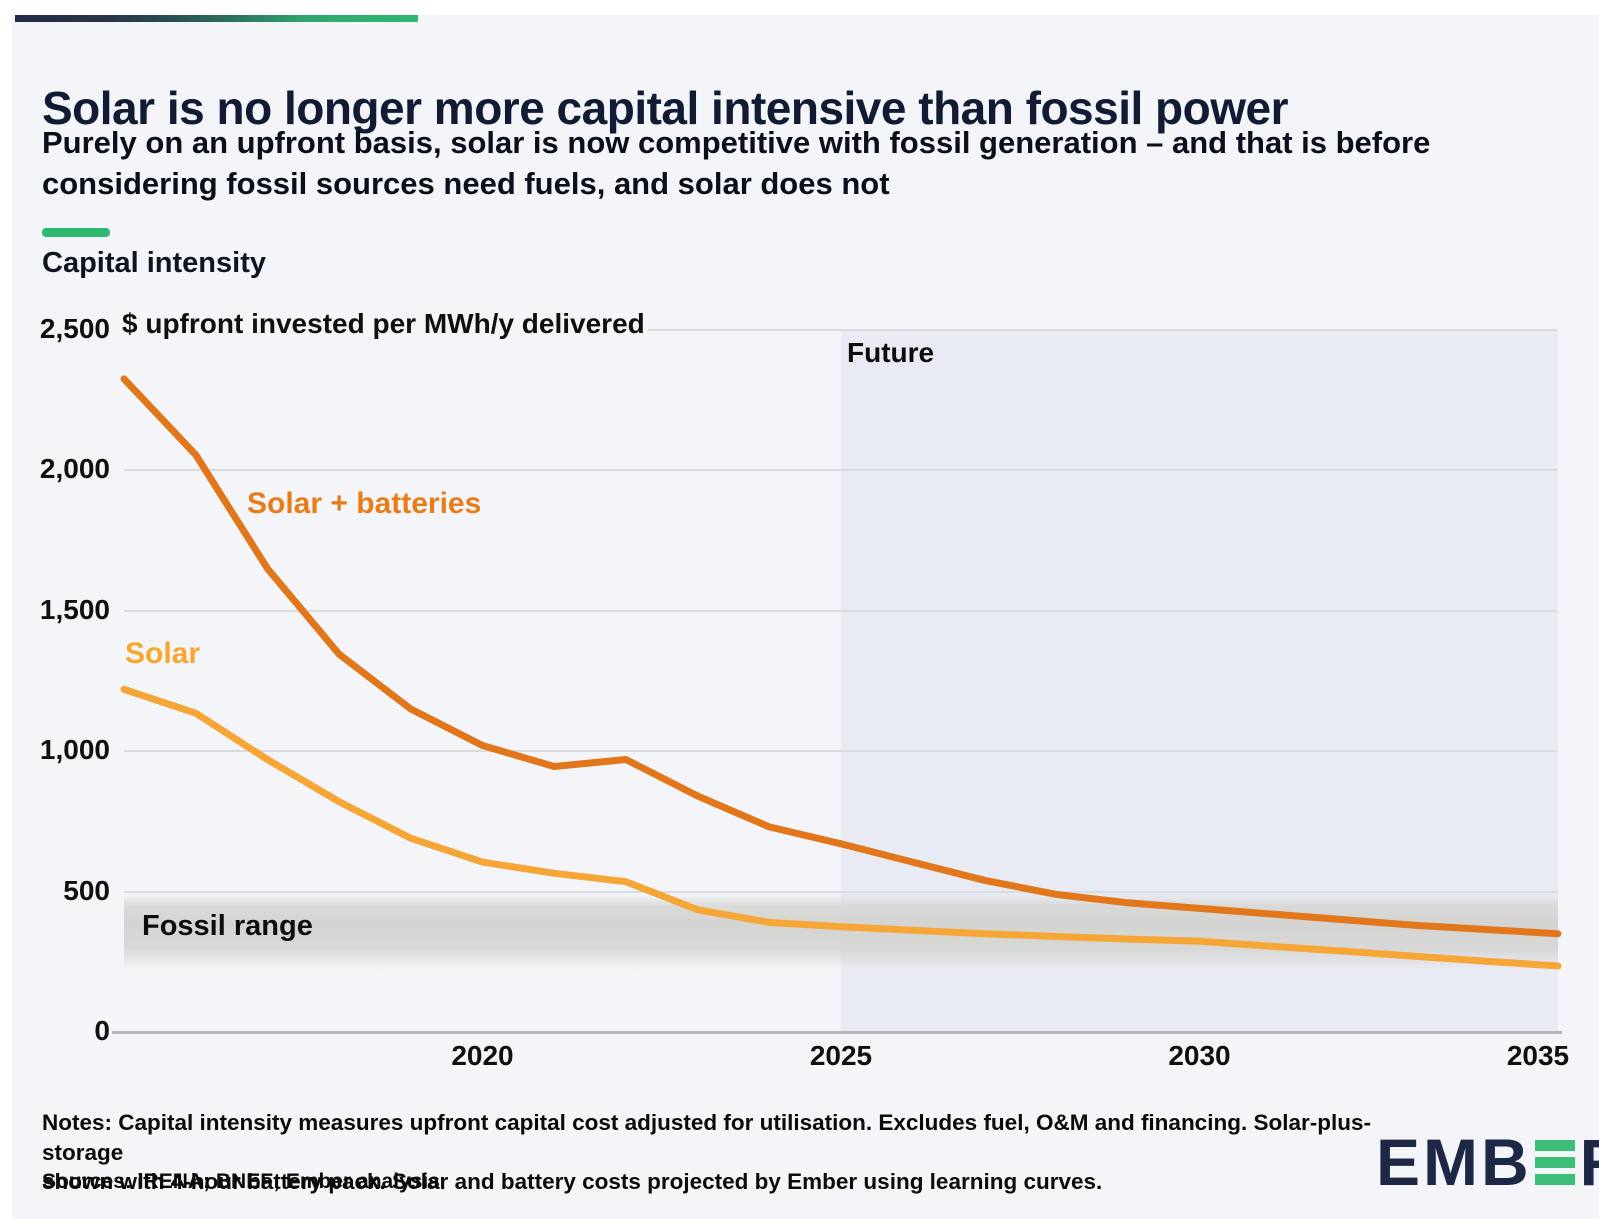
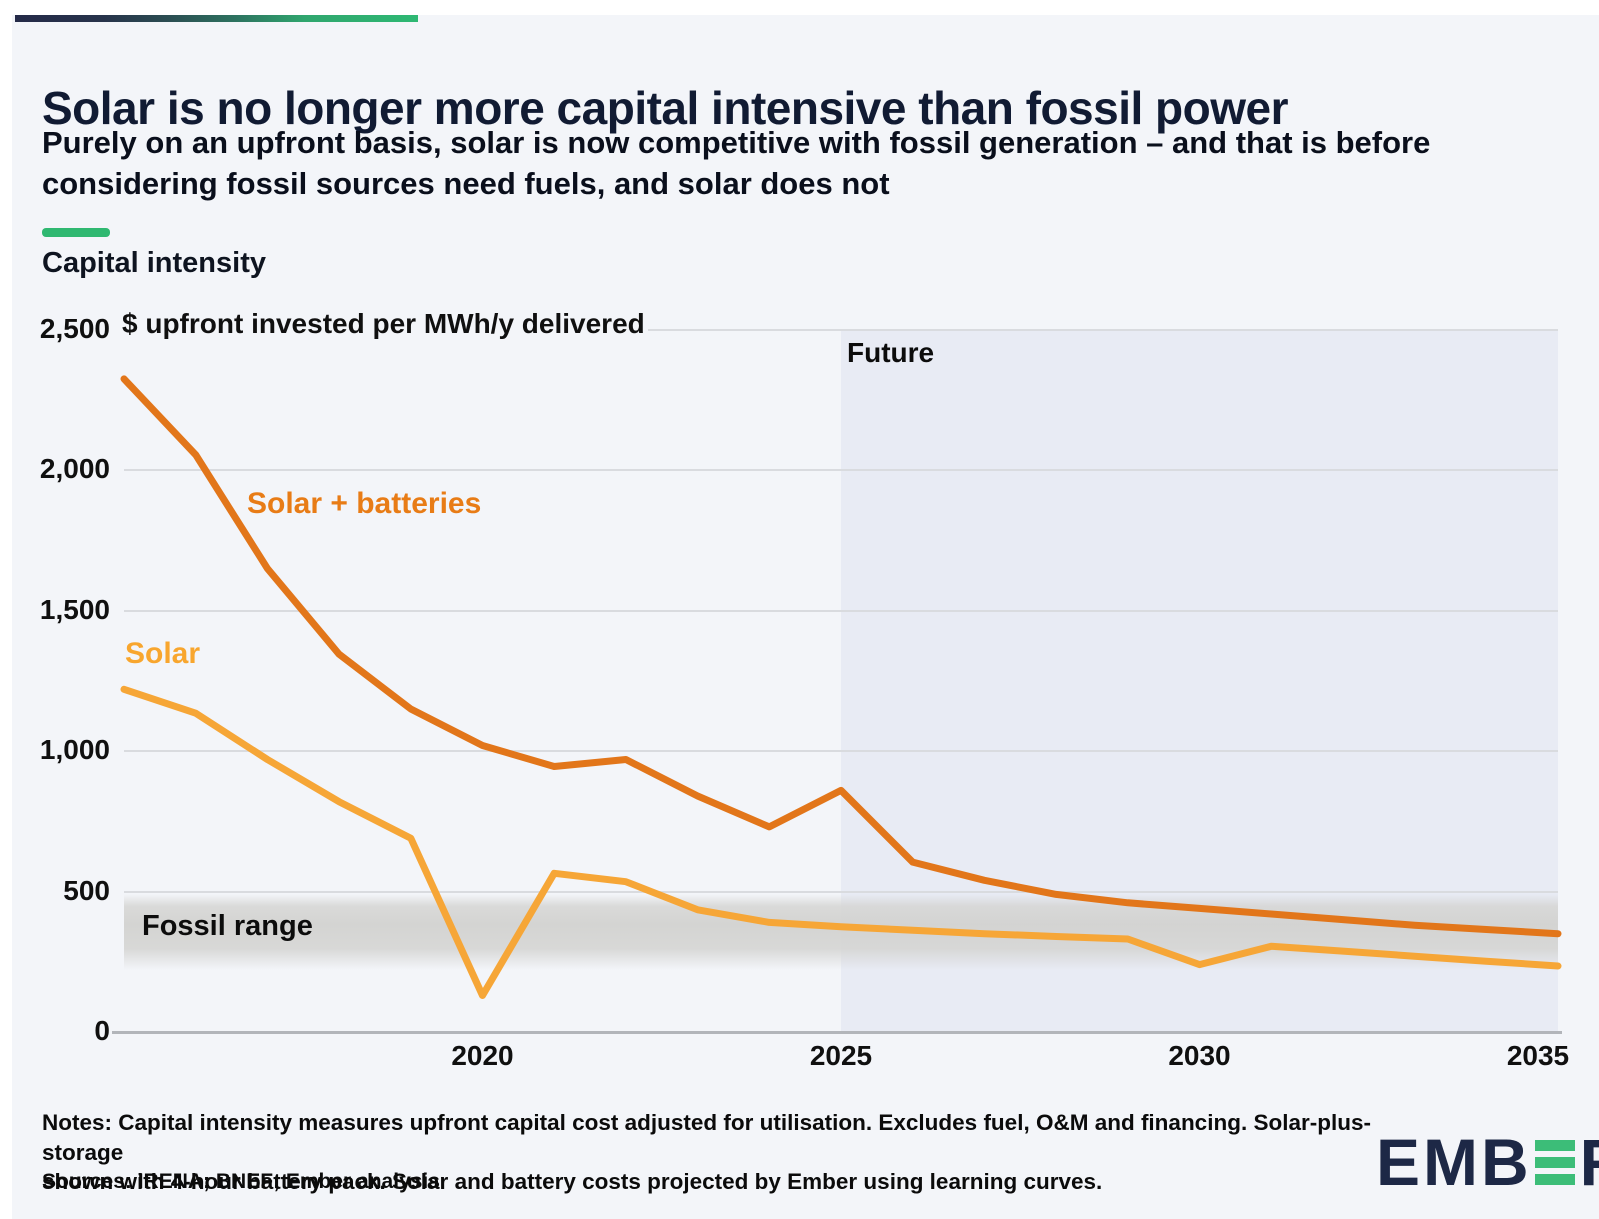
Solar/2020: 600 -> 130
Solar + batteries/2025: 670 -> 860
Solar/2030: 320 -> 240
